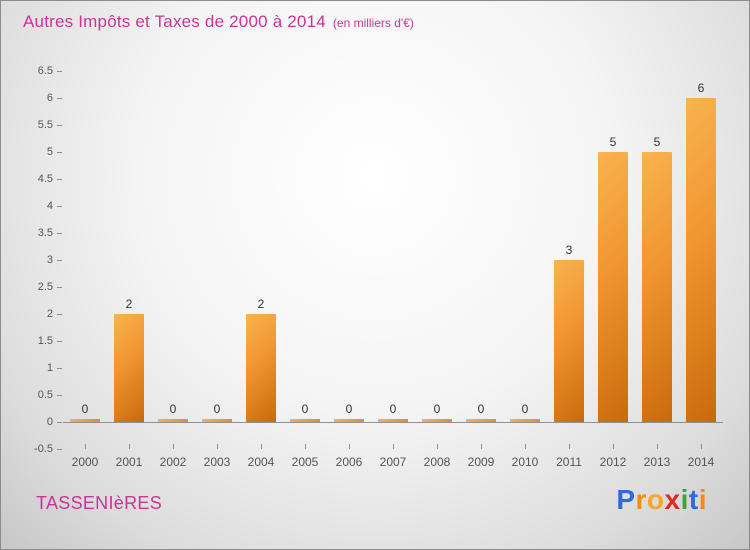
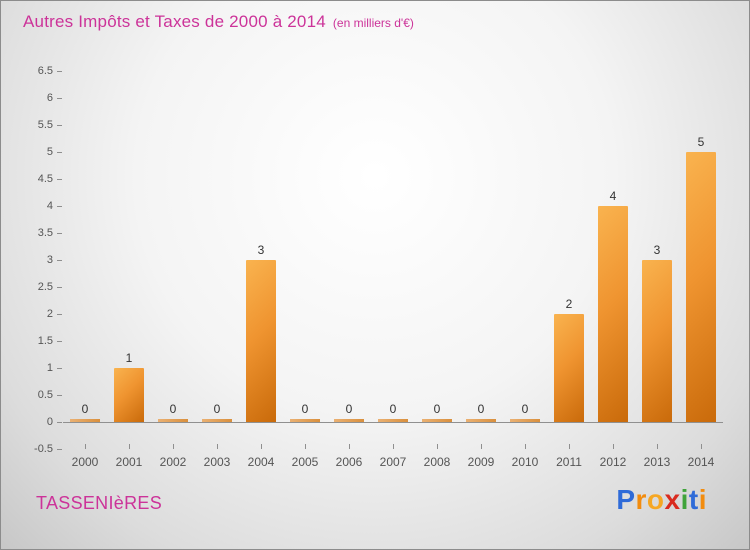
2001: 2 -> 1
2004: 2 -> 3
2011: 3 -> 2
2012: 5 -> 4
2013: 5 -> 3
2014: 6 -> 5
